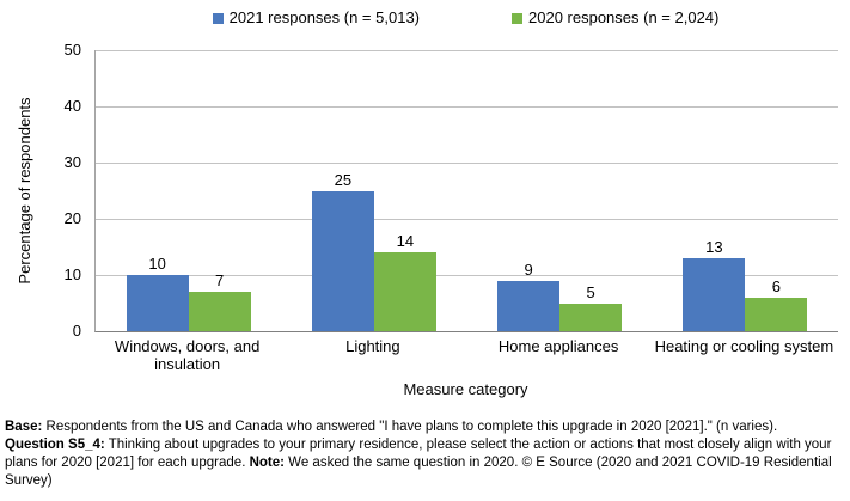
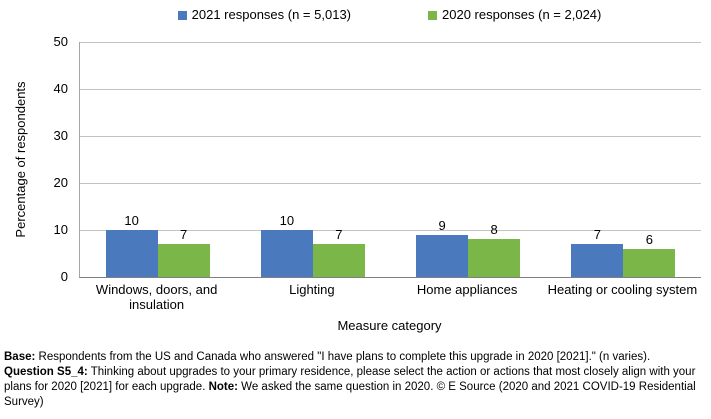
2021 responses (n = 5,013)/Lighting: 25 -> 10
2020 responses (n = 2,024)/Lighting: 14 -> 7
2020 responses (n = 2,024)/Home appliances: 5 -> 8
2021 responses (n = 5,013)/Heating or cooling system: 13 -> 7
